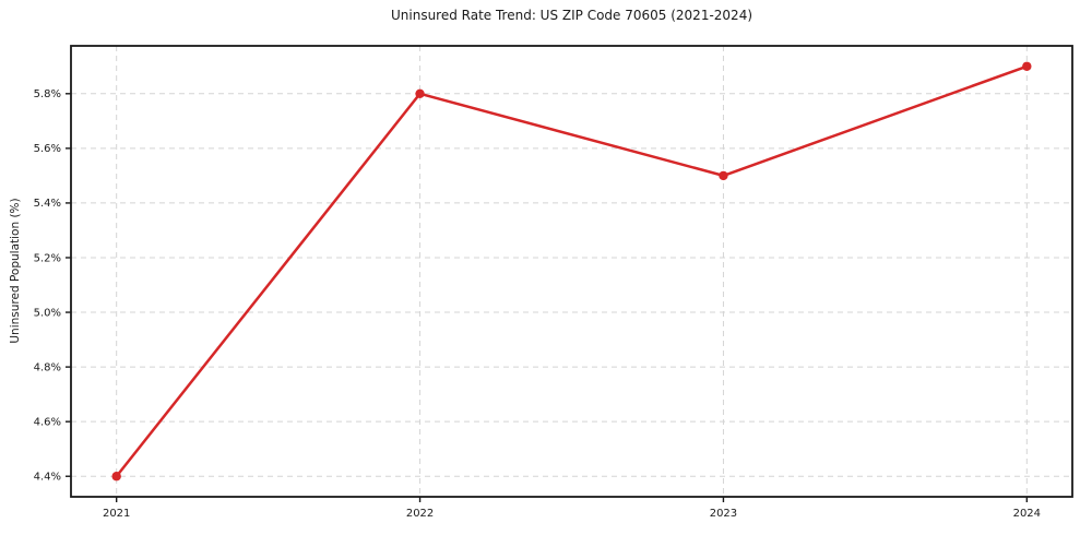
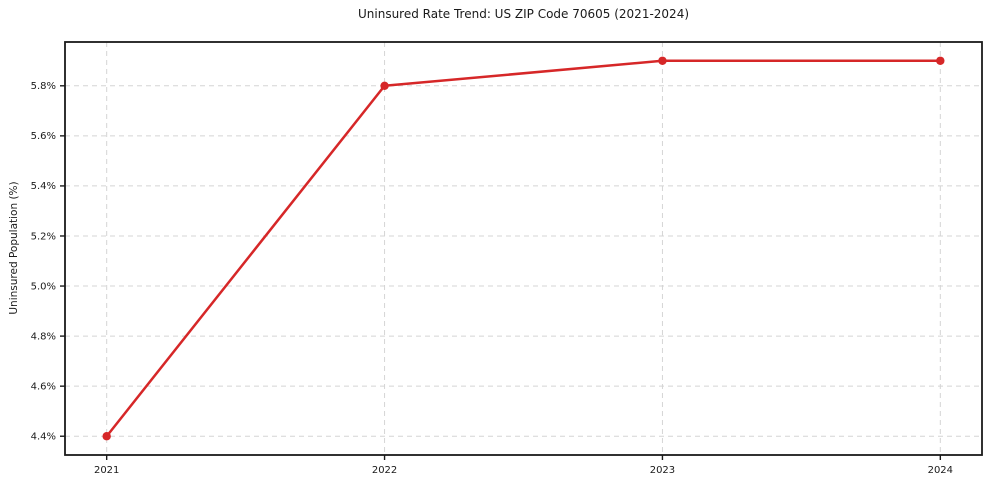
2023: 5.5% -> 5.9%
